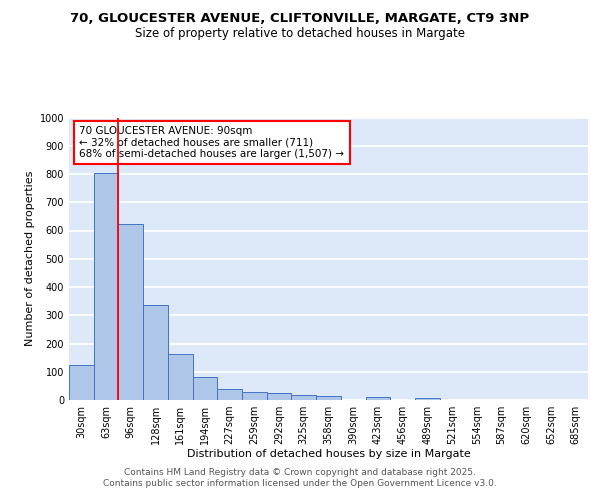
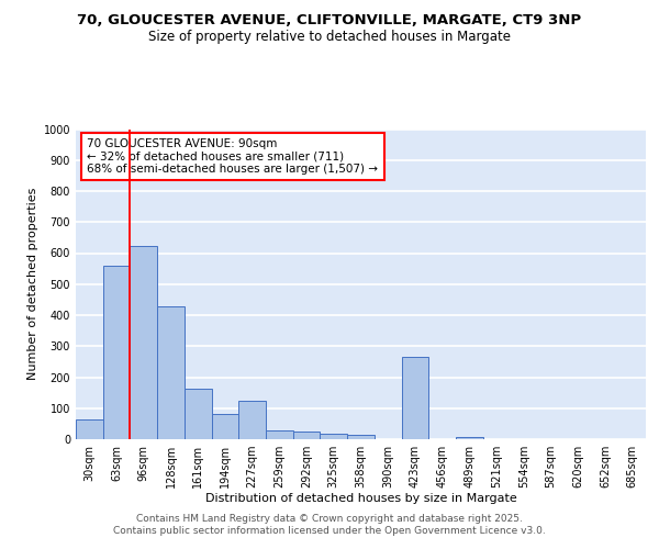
30sqm: 125 -> 65
63sqm: 805 -> 560
128sqm: 337 -> 430
227sqm: 38 -> 125
423sqm: 9 -> 265
